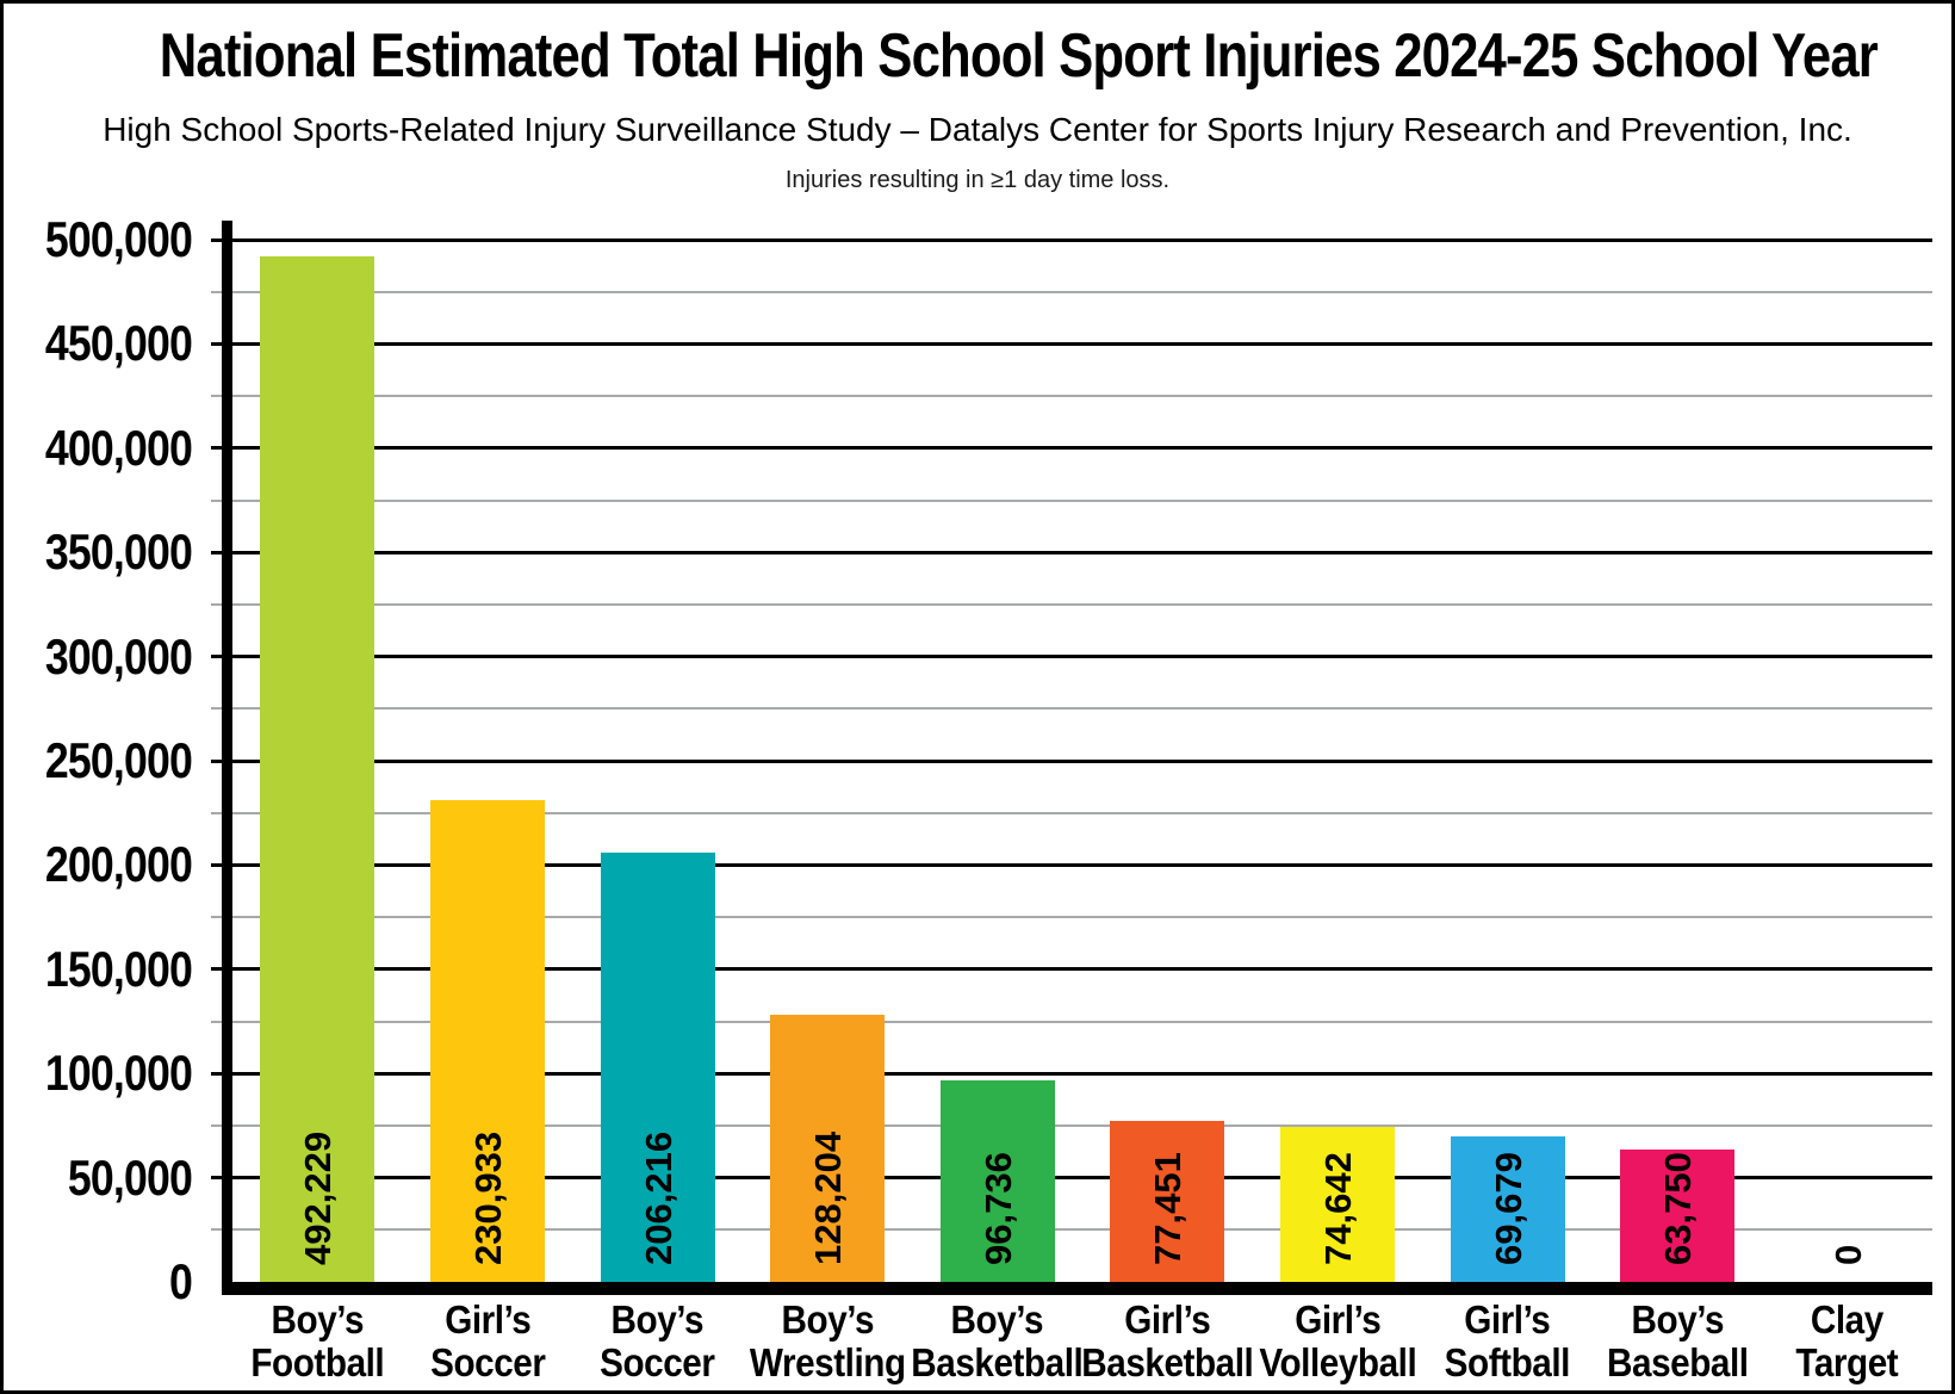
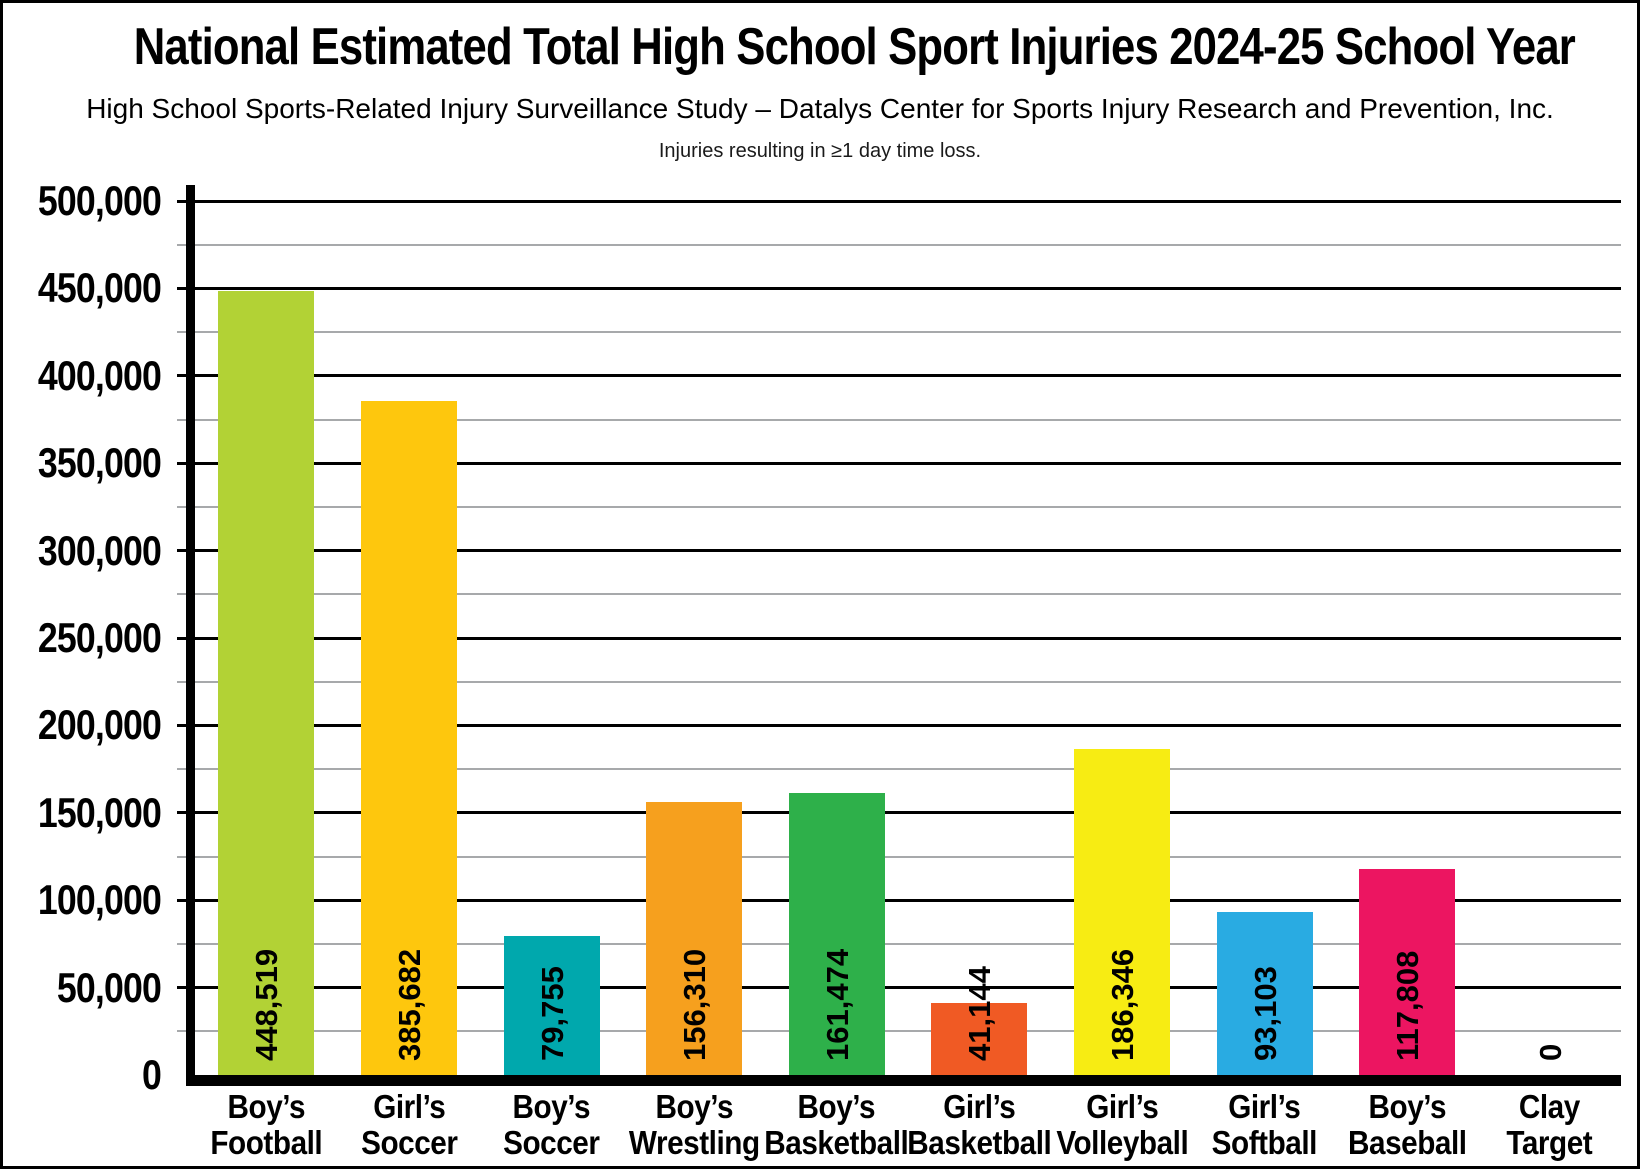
Boy’s Football: 492,229 -> 448,519
Girl’s Soccer: 230,933 -> 385,682
Boy’s Soccer: 206,216 -> 79,755
Boy’s Wrestling: 128,204 -> 156,310
Boy’s Basketball: 96,736 -> 161,474
Girl’s Basketball: 77,451 -> 41,144
Girl’s Volleyball: 74,642 -> 186,346
Girl’s Softball: 69,679 -> 93,103
Boy’s Baseball: 63,750 -> 117,808
